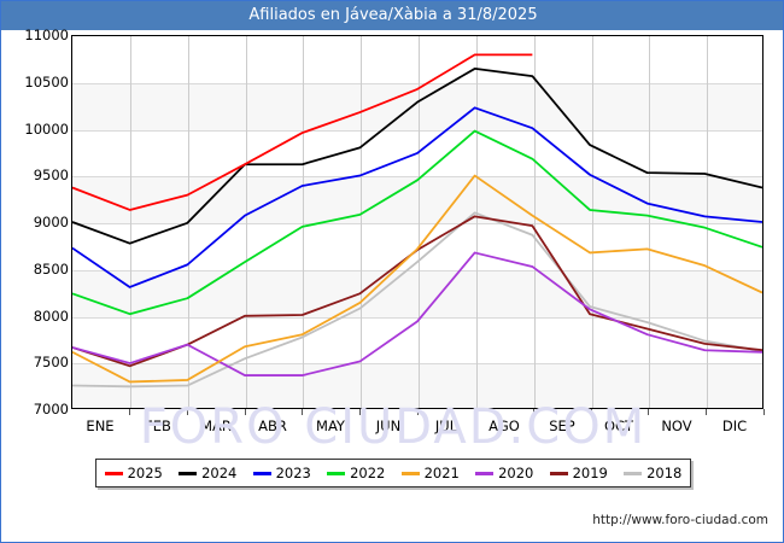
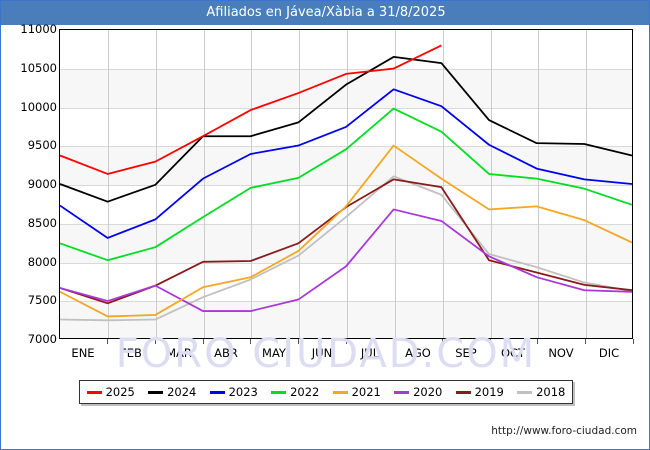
2025/JUL: 10800 -> 10500
